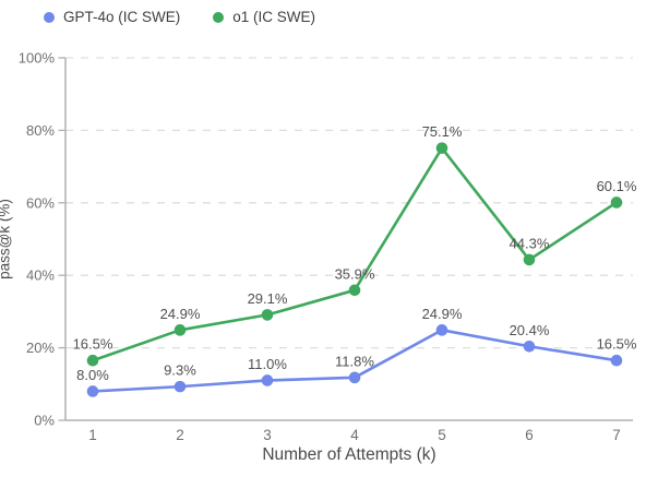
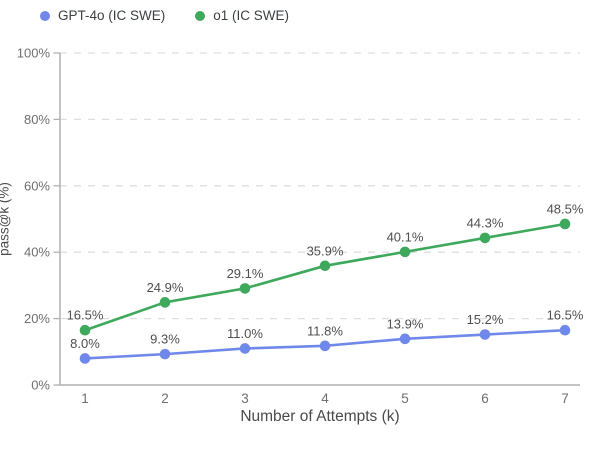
GPT-4o (IC SWE)/5: 24.9% -> 13.9%
o1 (IC SWE)/5: 75.1% -> 40.1%
GPT-4o (IC SWE)/6: 20.4% -> 15.2%
o1 (IC SWE)/7: 60.1% -> 48.5%
